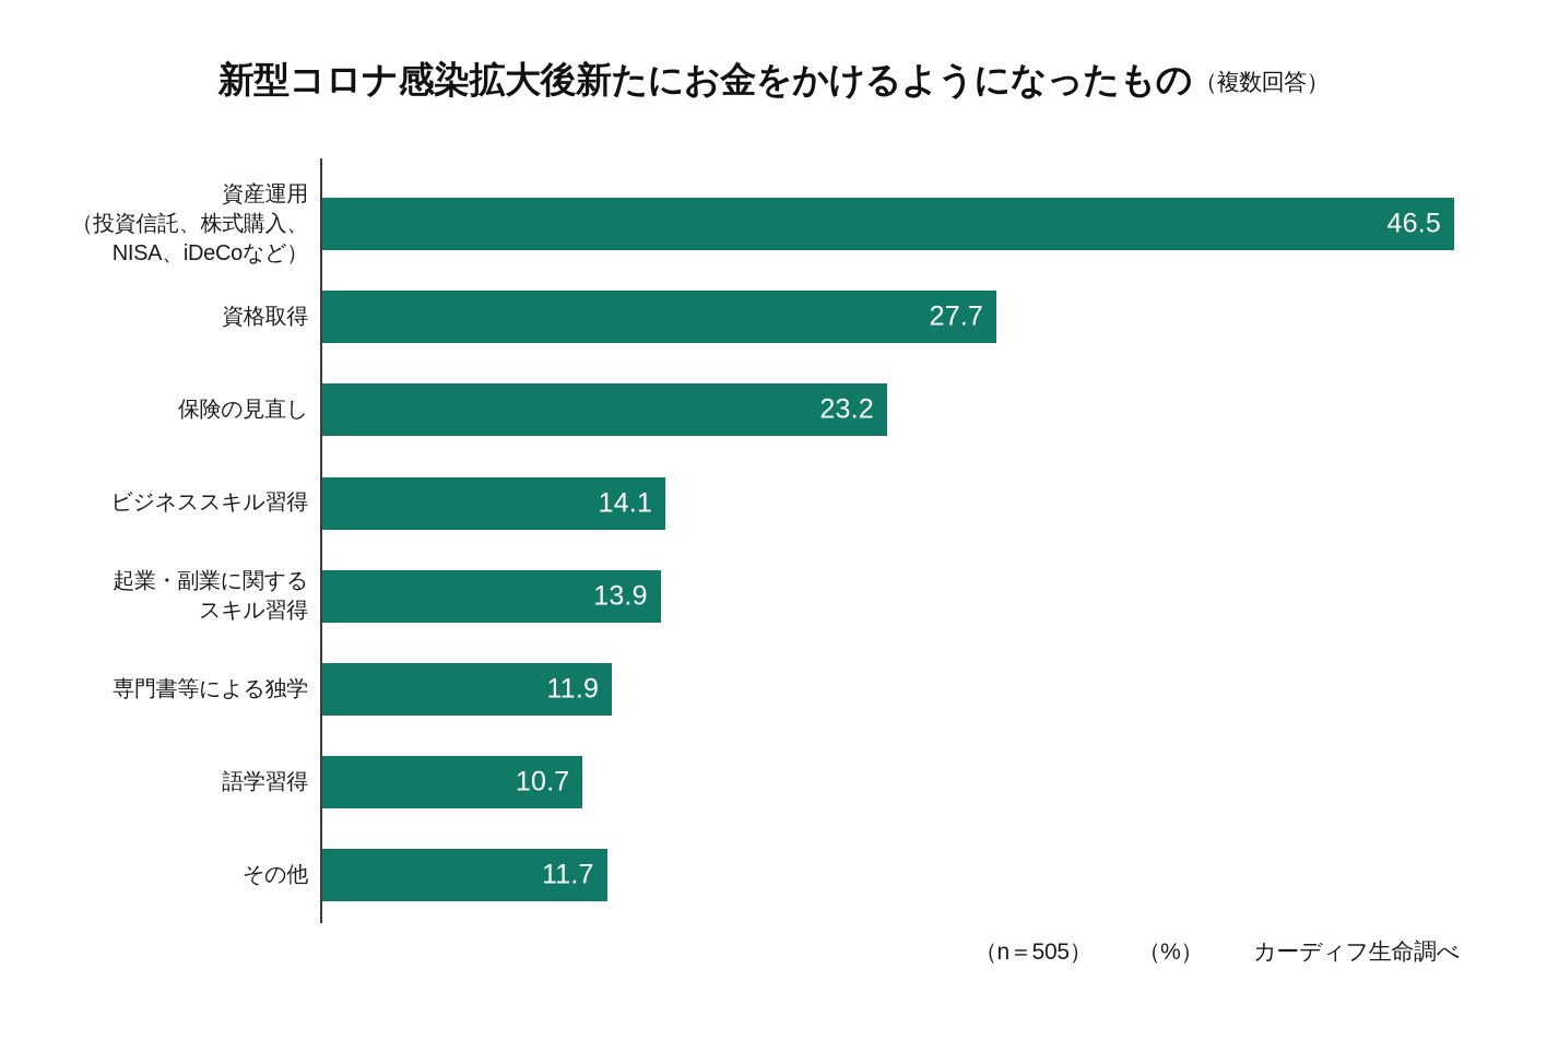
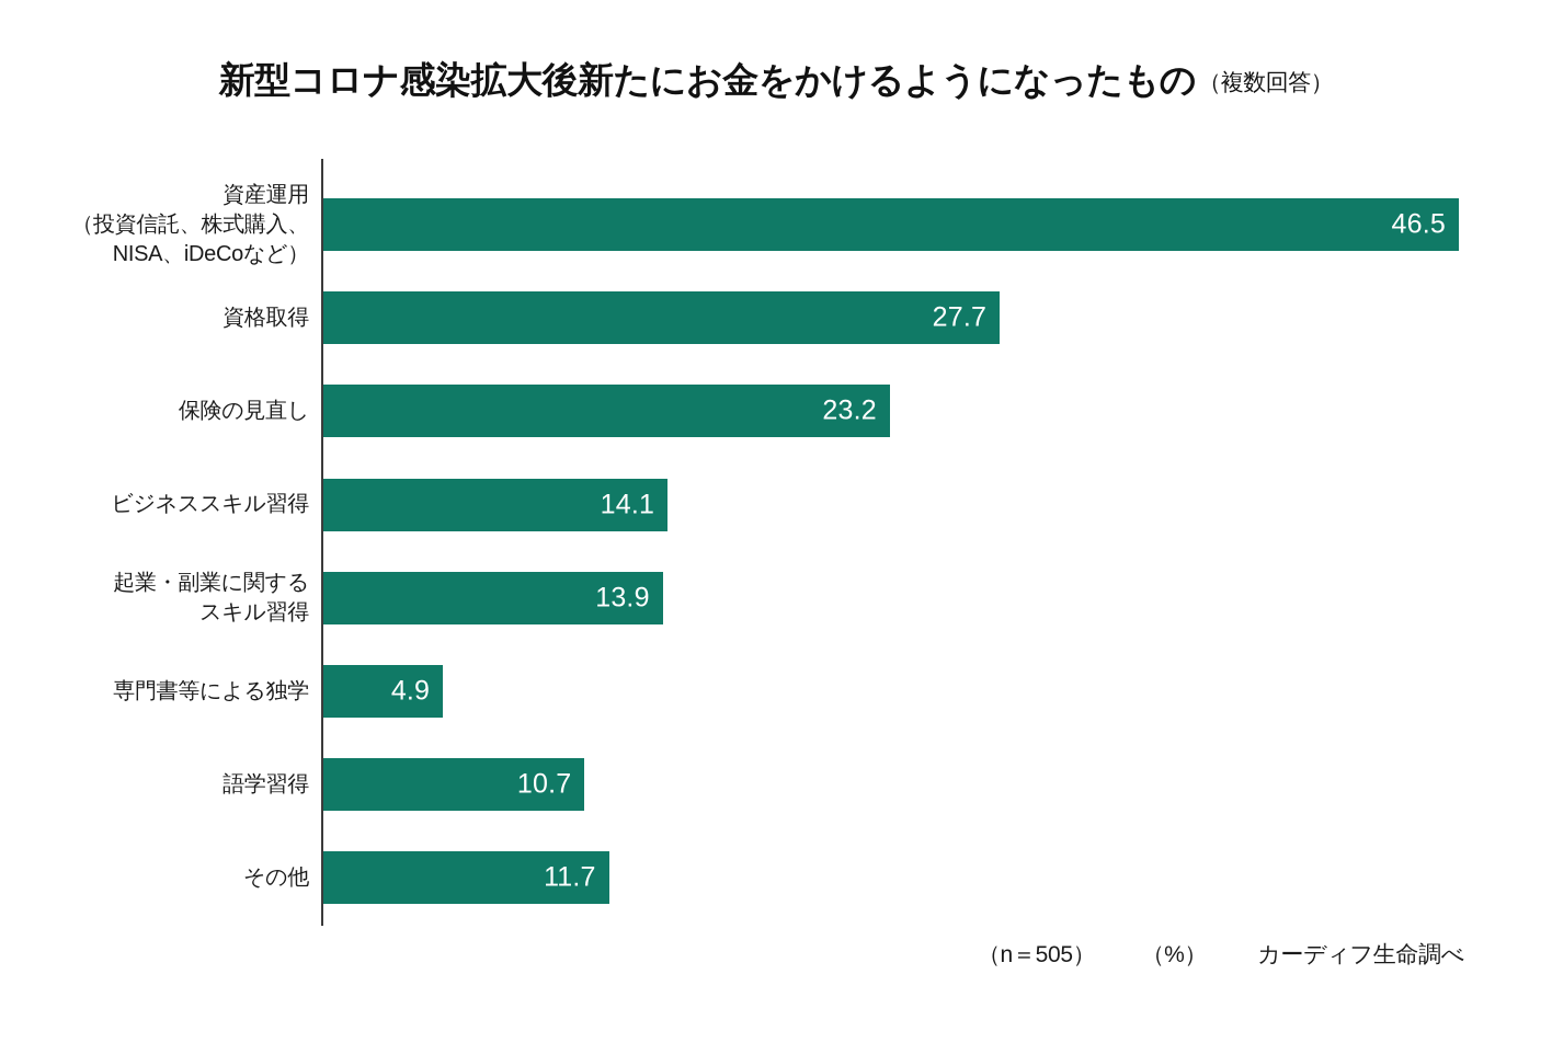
専門書等による独学: 11.9 -> 4.9
